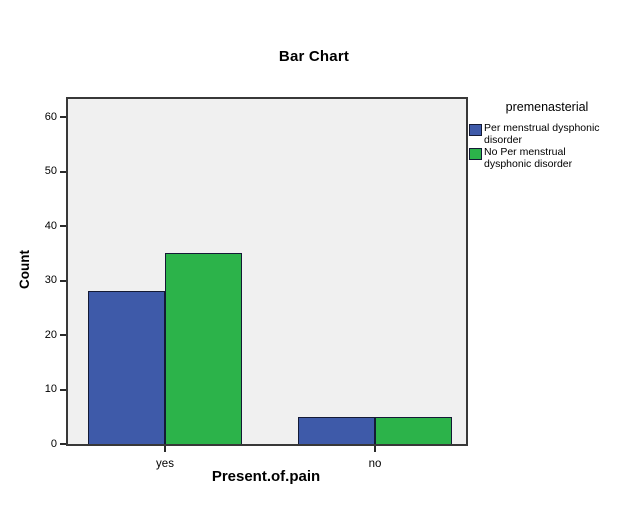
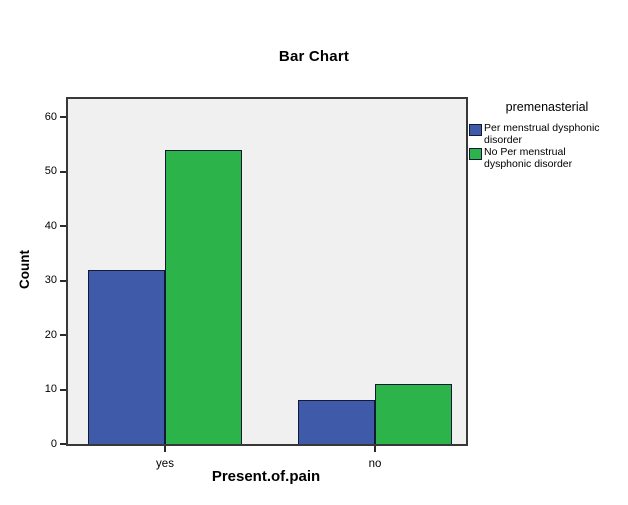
Per menstrual dysphonic disorder/yes: 28 -> 32
No Per menstrual dysphonic disorder/yes: 35 -> 54
Per menstrual dysphonic disorder/no: 5 -> 8
No Per menstrual dysphonic disorder/no: 5 -> 11
